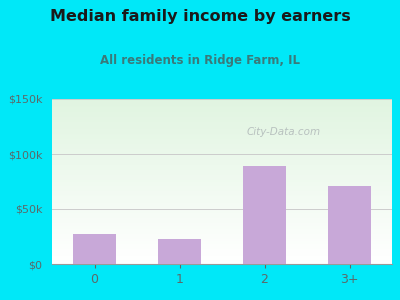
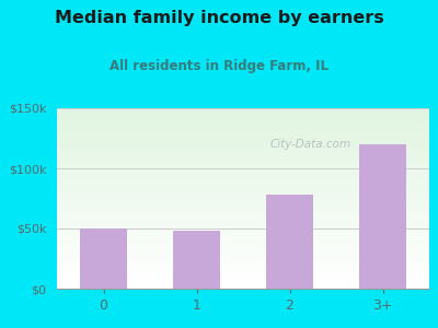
0: $27k -> $50k
1: $23k -> $48k
2: $89k -> $78k
3+: $71k -> $120k
